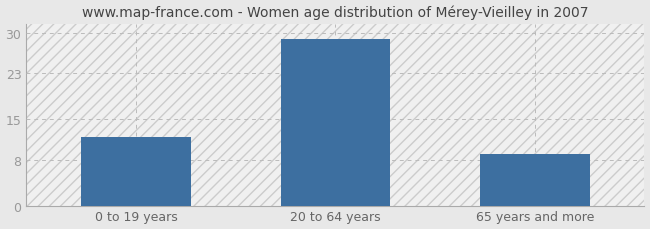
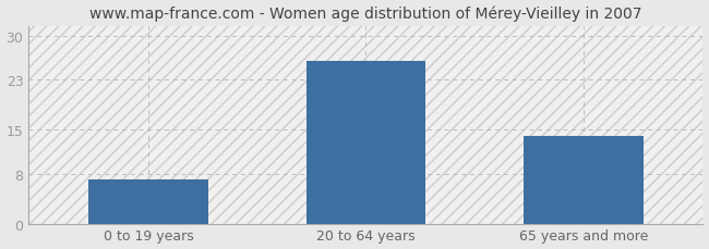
0 to 19 years: 12 -> 7
20 to 64 years: 29 -> 26
65 years and more: 9 -> 14
